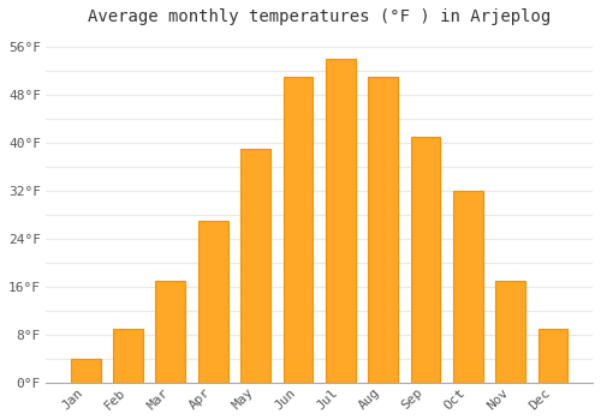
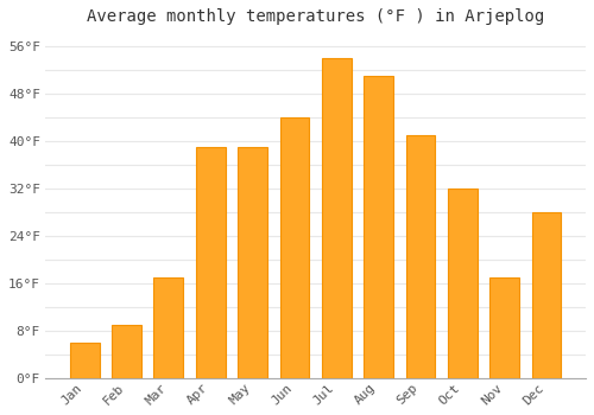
Jan: 4°F -> 6°F
Apr: 27°F -> 39°F
Jun: 51°F -> 44°F
Dec: 9°F -> 28°F
